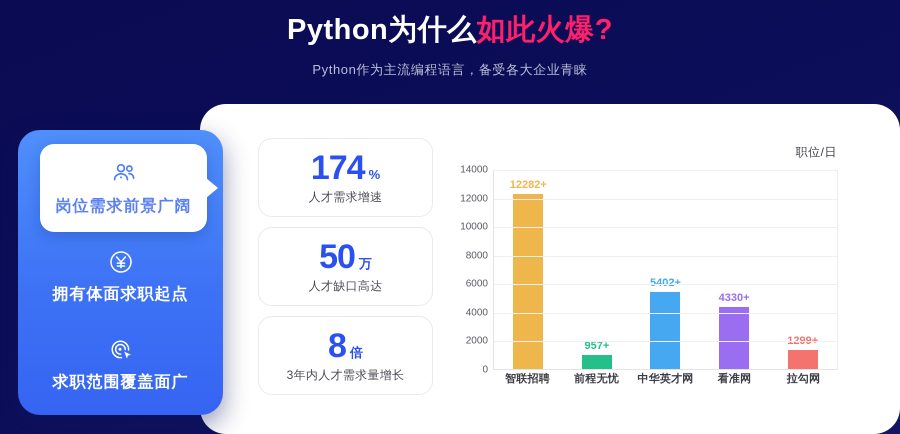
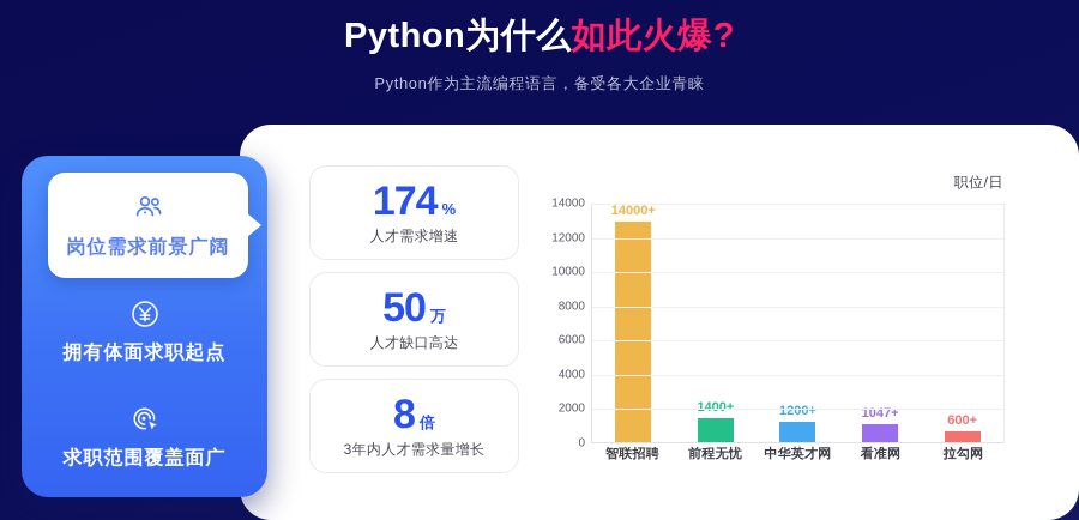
智联招聘: 12282 -> 14000
前程无忧: 957 -> 1400
中华英才网: 5402 -> 1200
看准网: 4330 -> 1047
拉勾网: 1299 -> 600
